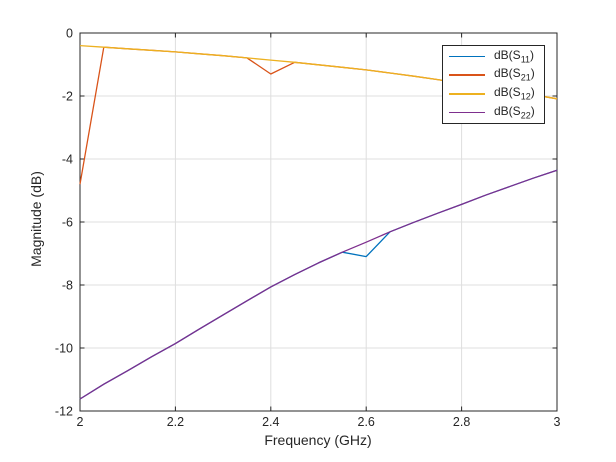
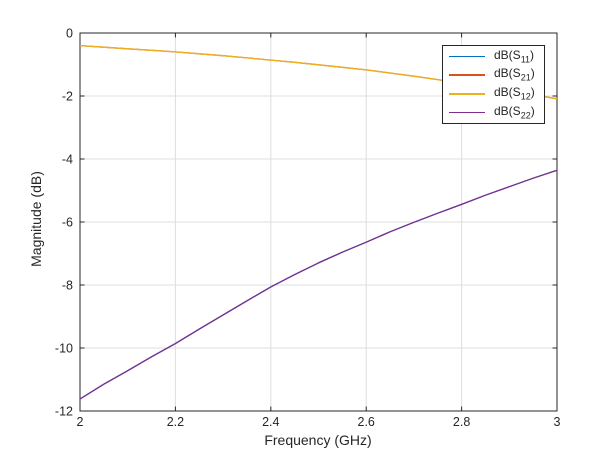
dB(S21)/2: -4.8 -> -0.4
dB(S21)/2.4: -1.3 -> -0.9
dB(S11)/2.6: -7.1 -> -6.6
